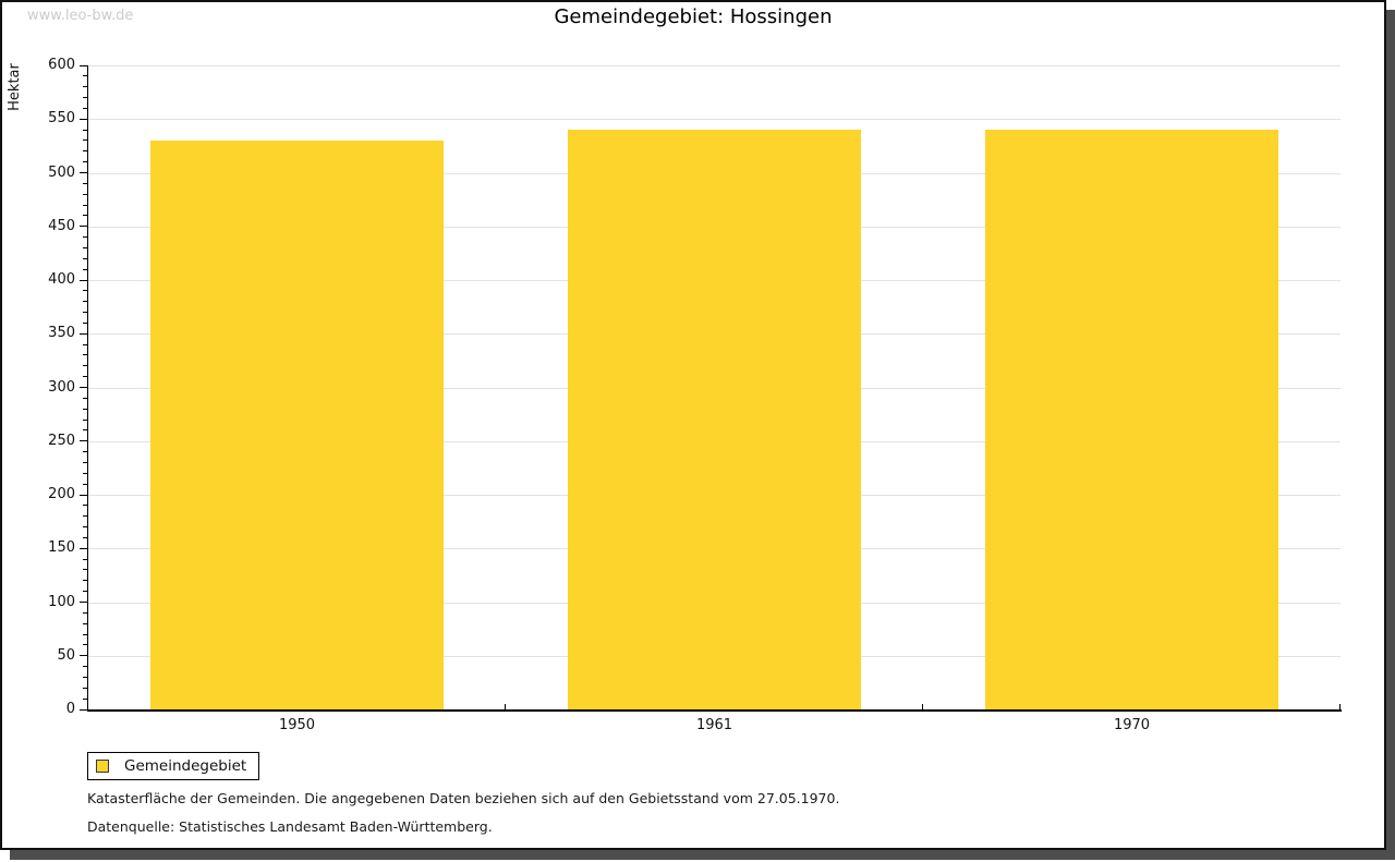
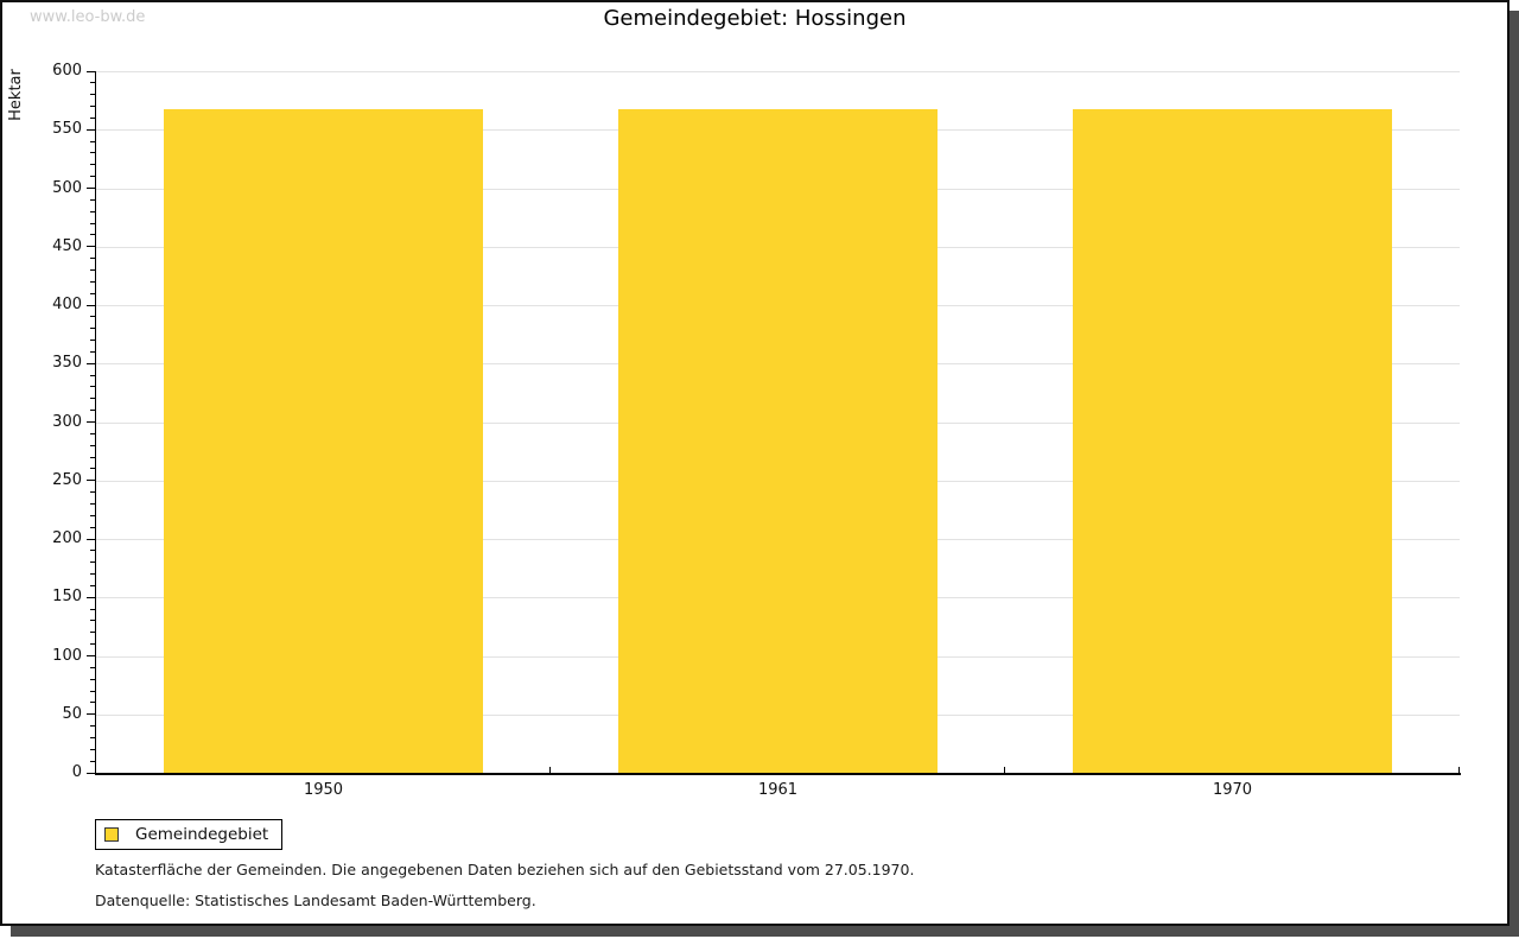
1950: 530 -> 570
1961: 540 -> 570
1970: 540 -> 570
